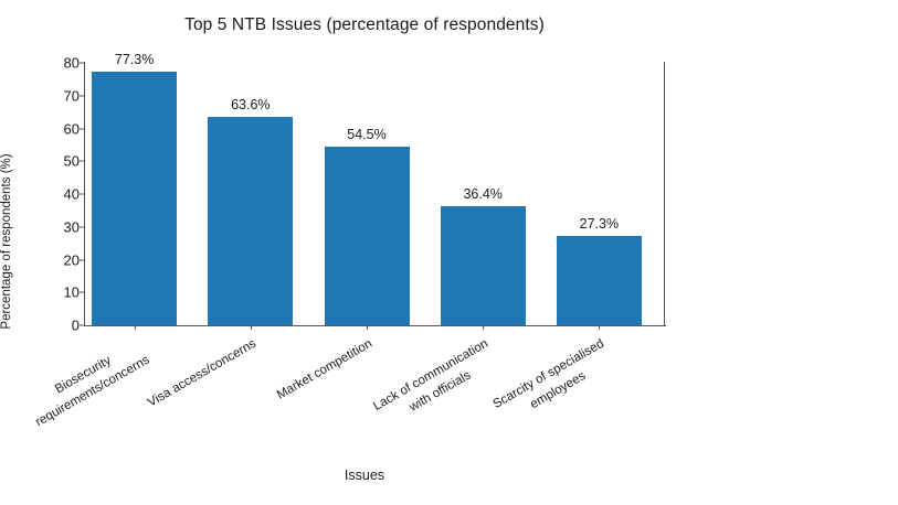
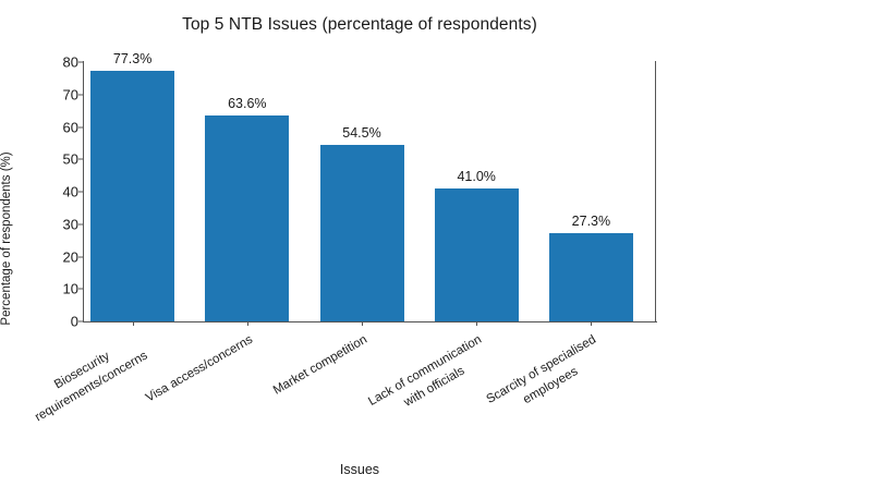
Lack of communication with officials: 36.4% -> 41.0%
